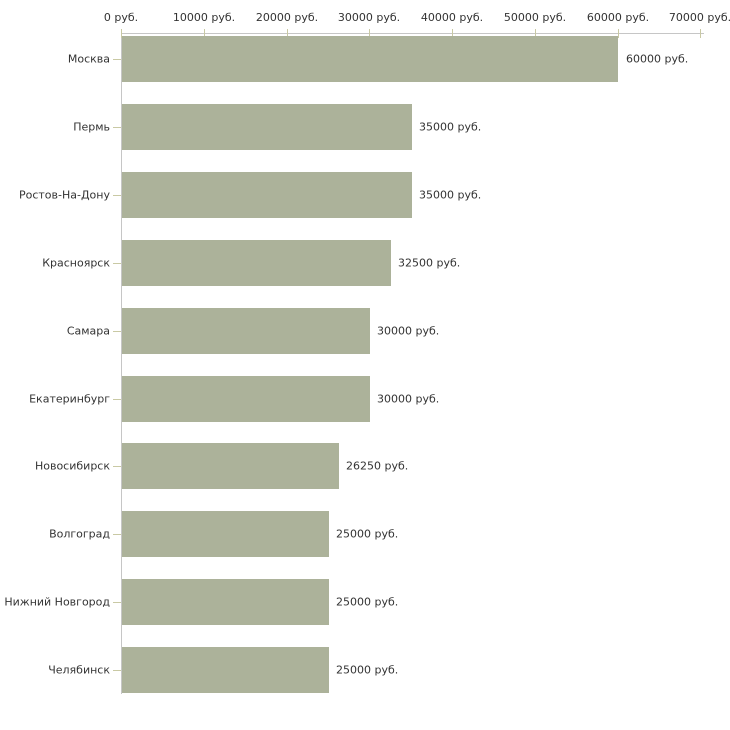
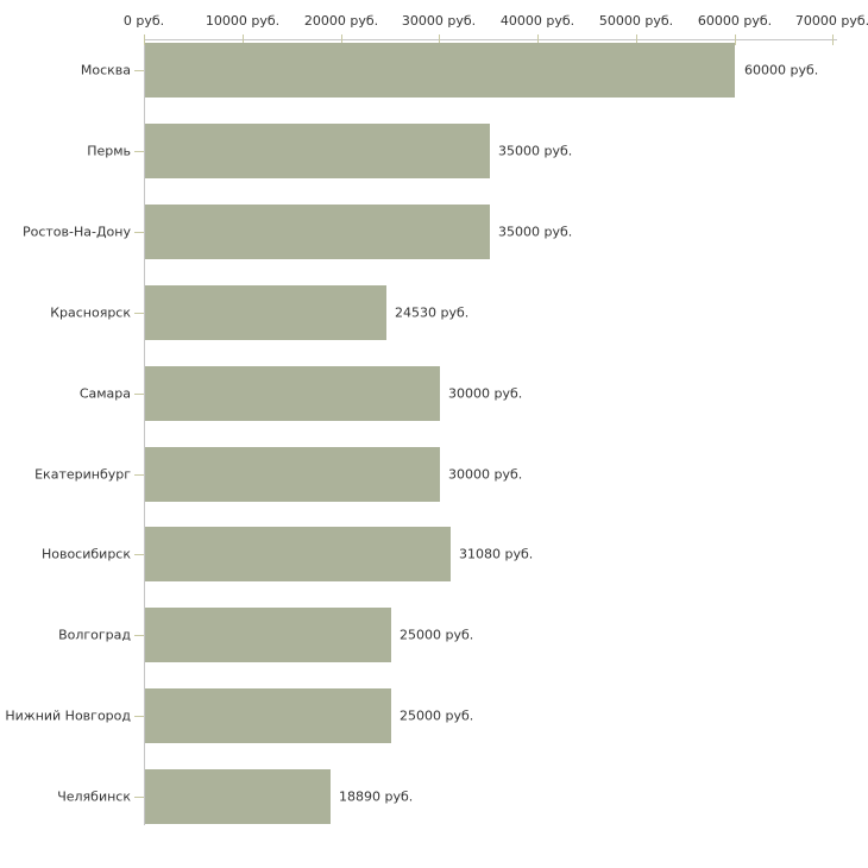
Красноярск: 32500 -> 24530
Новосибирск: 26250 -> 31080
Челябинск: 25000 -> 18890
